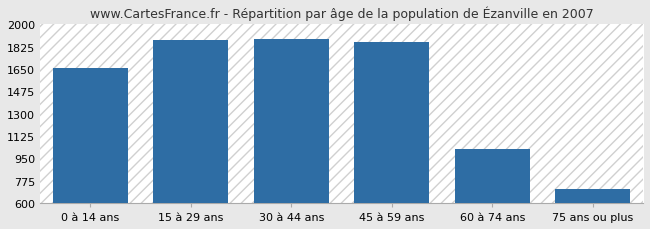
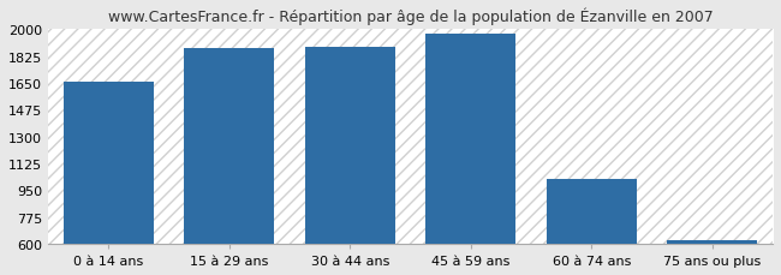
45 à 59 ans: 1860 -> 1980
75 ans ou plus: 710 -> 620
